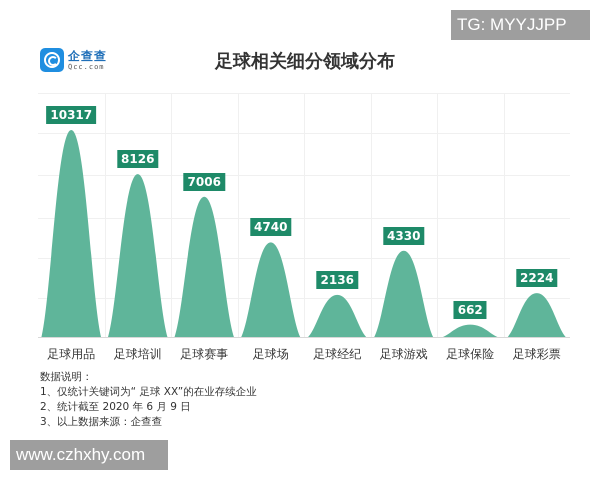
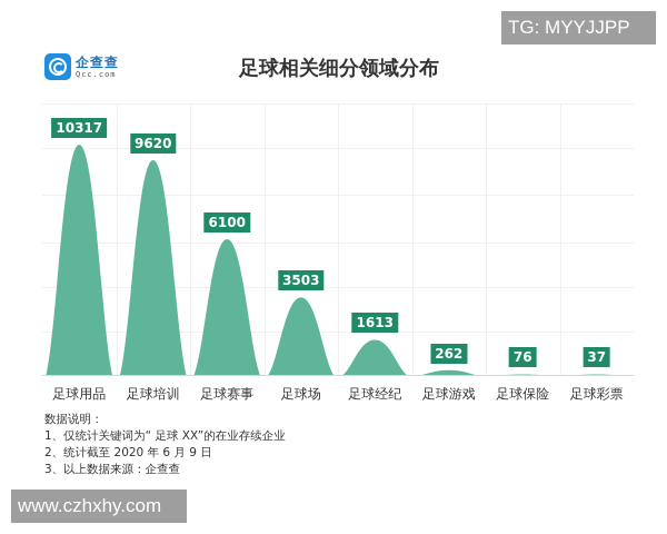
足球培训: 8126 -> 9620
足球赛事: 7006 -> 6100
足球场: 4740 -> 3503
足球经纪: 2136 -> 1613
足球游戏: 4330 -> 262
足球保险: 662 -> 76
足球彩票: 2224 -> 37
